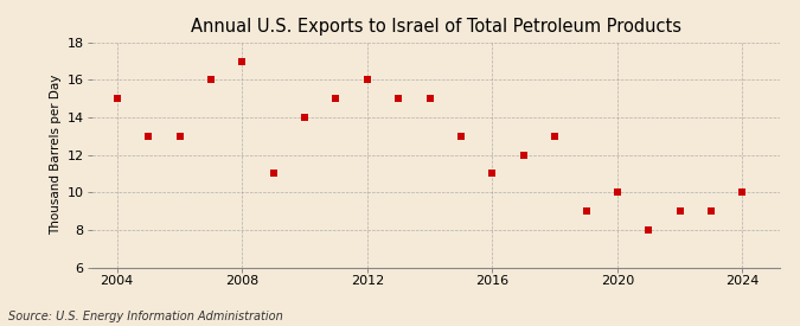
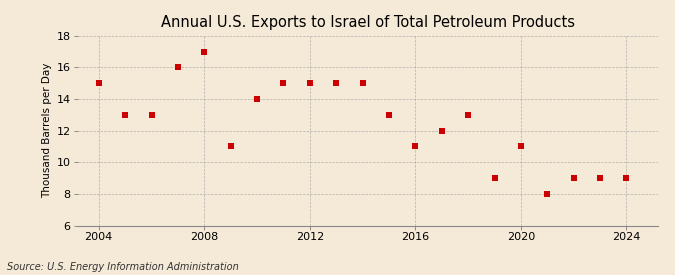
2012: 16 -> 15
2020: 10 -> 11
2024: 10 -> 9
